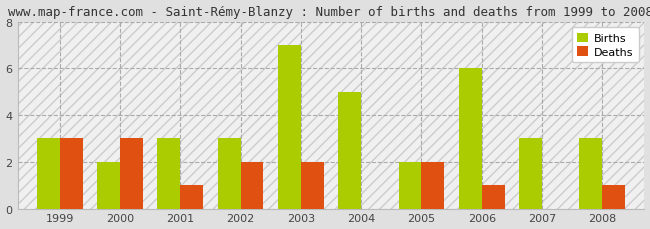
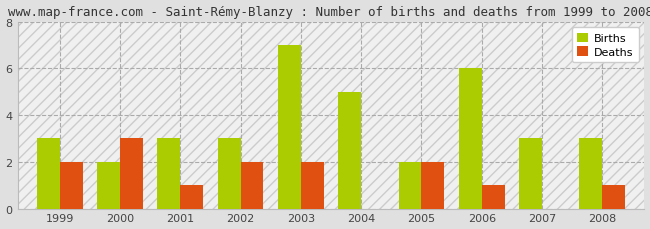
Deaths/1999: 3 -> 2
